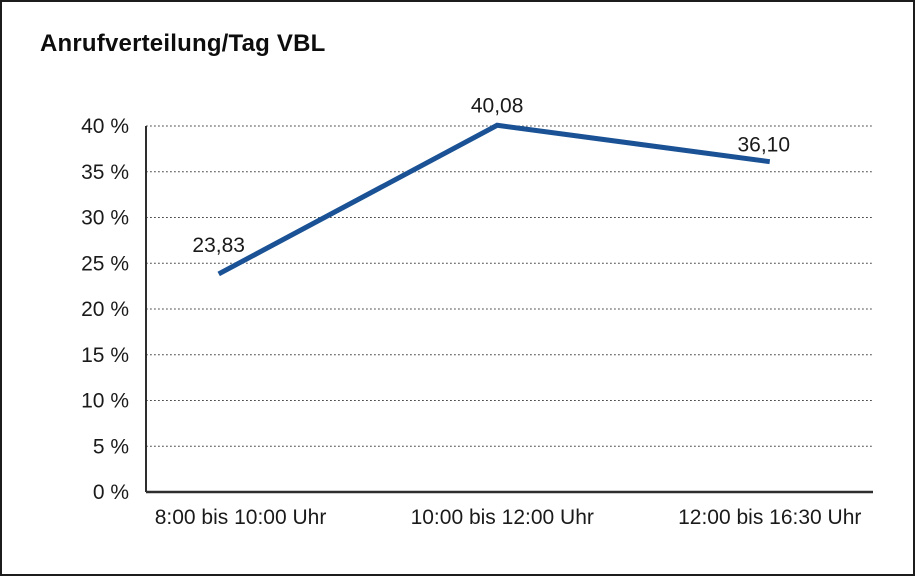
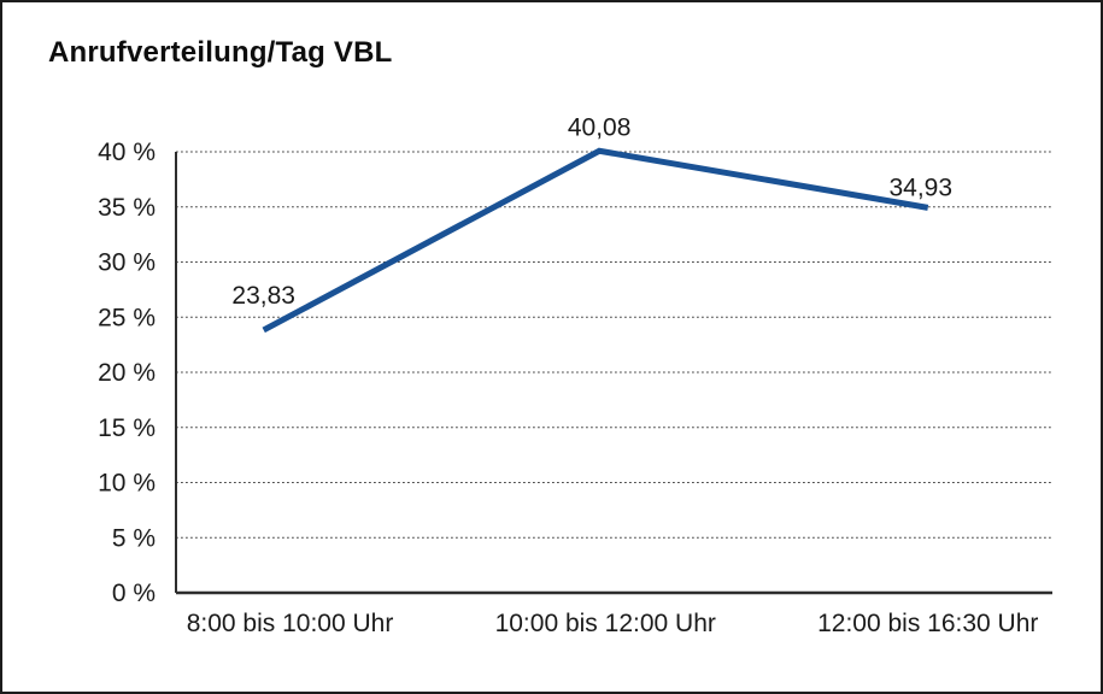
12:00 bis 16:30 Uhr: 36,10 -> 34,93
